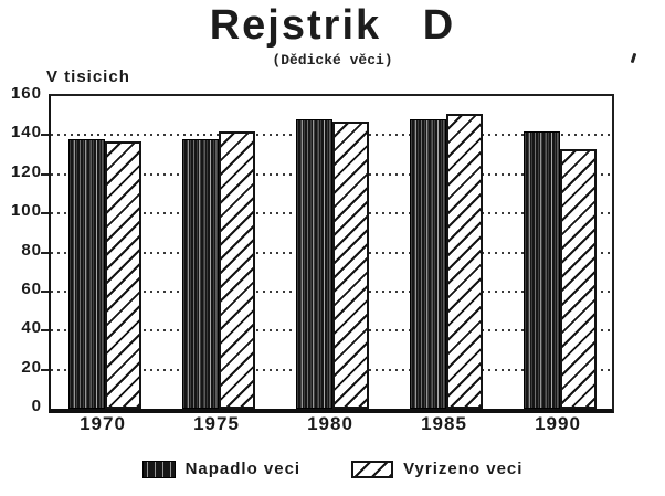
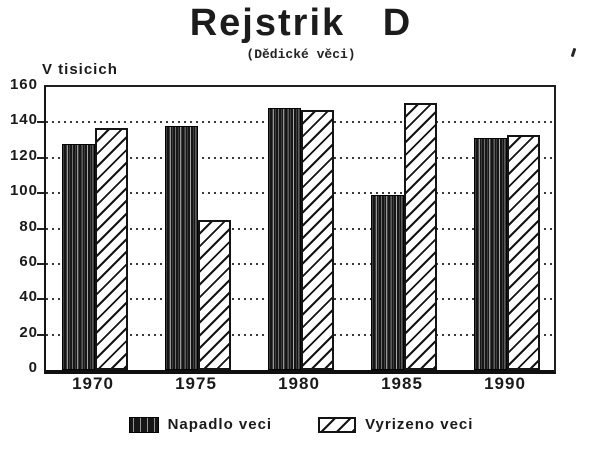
Napadlo veci/1970: 138 -> 128
Vyrizeno veci/1975: 142 -> 85
Napadlo veci/1985: 148 -> 99
Napadlo veci/1990: 142 -> 131
